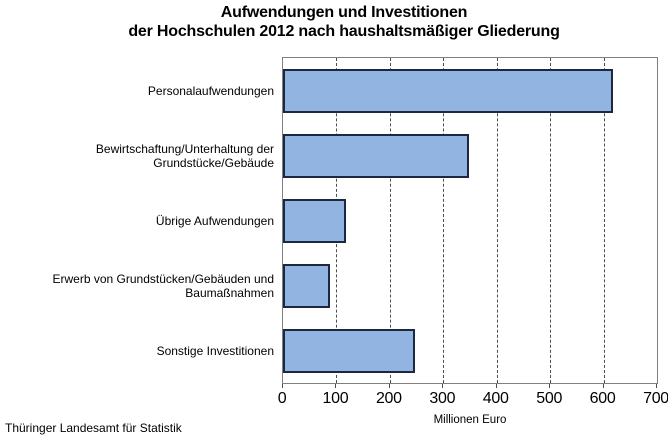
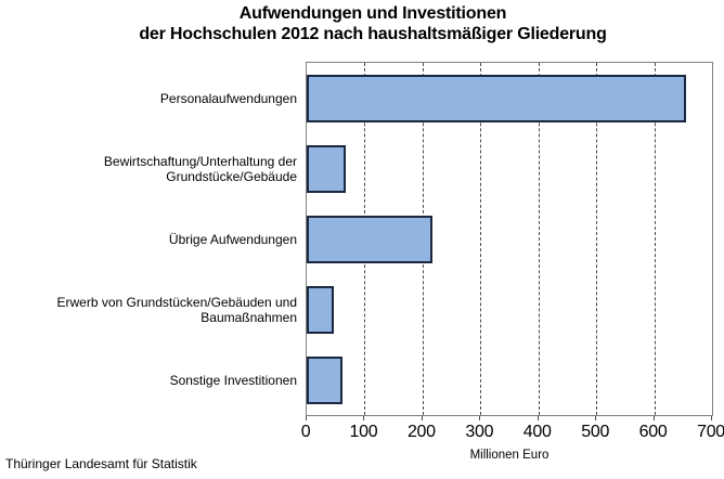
Personalaufwendungen: 610 -> 650
Bewirtschaftung/Unterhaltung der Grundstücke/Gebäude: 340 -> 60
Übrige Aufwendungen: 110 -> 210
Erwerb von Grundstücken/Gebäuden und Baumaßnahmen: 80 -> 40
Sonstige Investitionen: 240 -> 60
